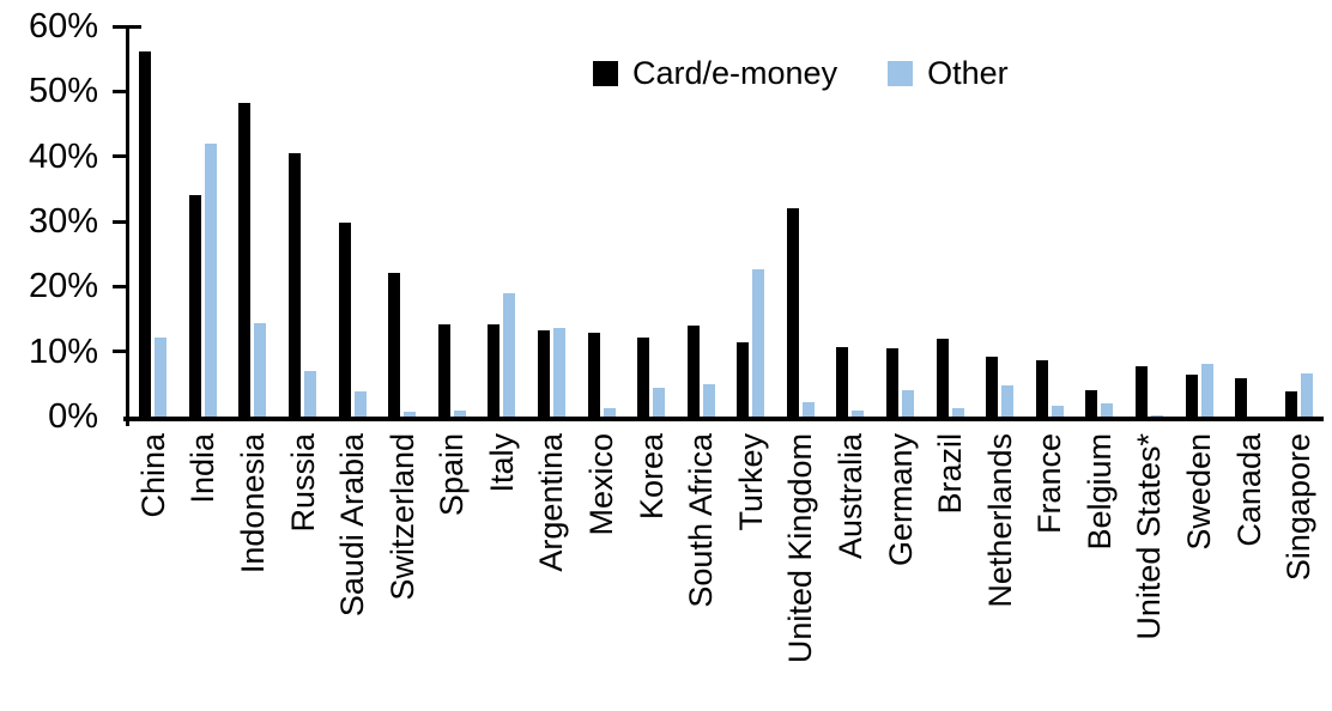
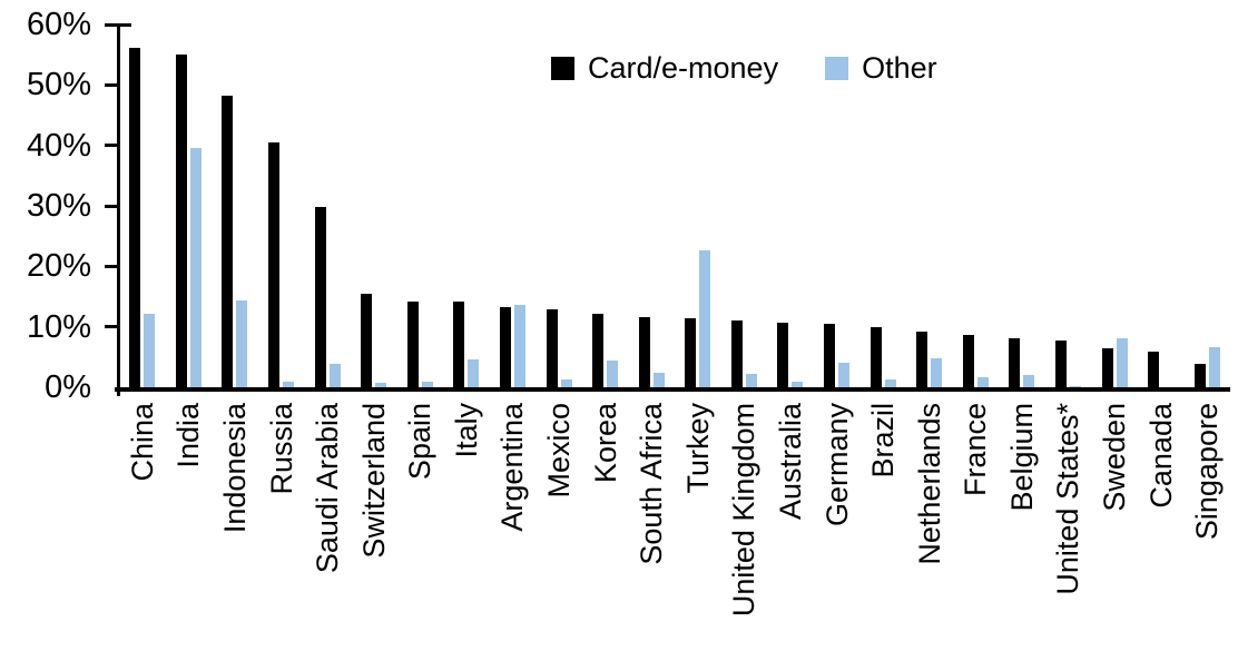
Card/e-money/India: 34% -> 55%
Other/India: 42% -> 40%
Other/Russia: 7% -> 1%
Card/e-money/Switzerland: 22% -> 16%
Other/Italy: 19% -> 5%
Card/e-money/South Africa: 14% -> 12%
Other/South Africa: 5% -> 2%
Card/e-money/United Kingdom: 32% -> 11%
Card/e-money/Brazil: 12% -> 10%
Card/e-money/Belgium: 4% -> 8%
